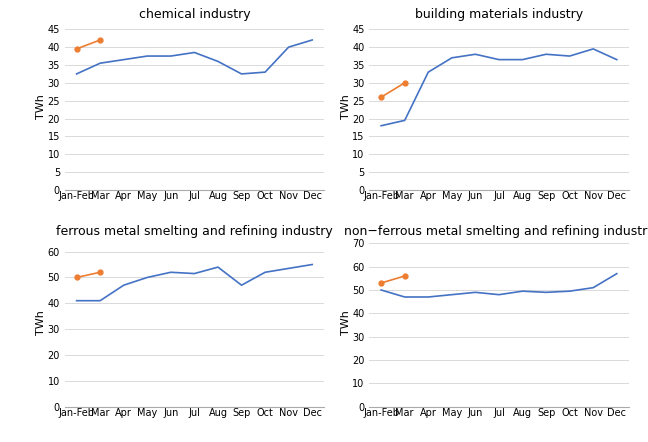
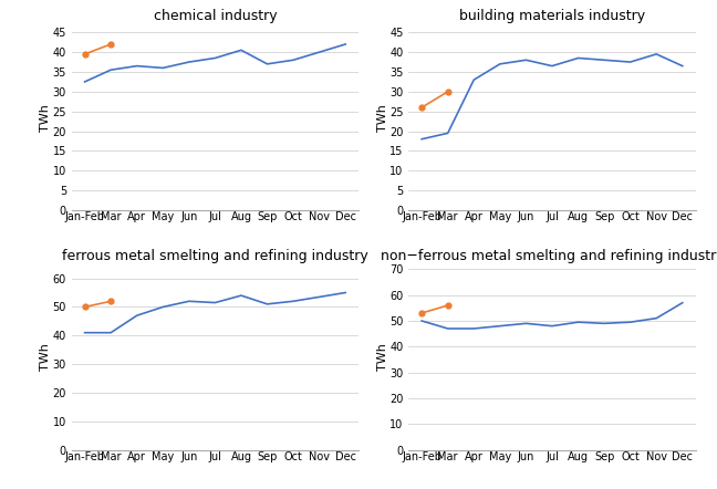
chemical industry/May: 37.5 -> 36.0
chemical industry/Aug: 36.0 -> 40.5
chemical industry/Sep: 32.5 -> 37.0
chemical industry/Oct: 33.0 -> 38.0
building materials industry/Aug: 36.5 -> 38.5
ferrous metal smelting and refining industry/Sep: 47.0 -> 51.0
